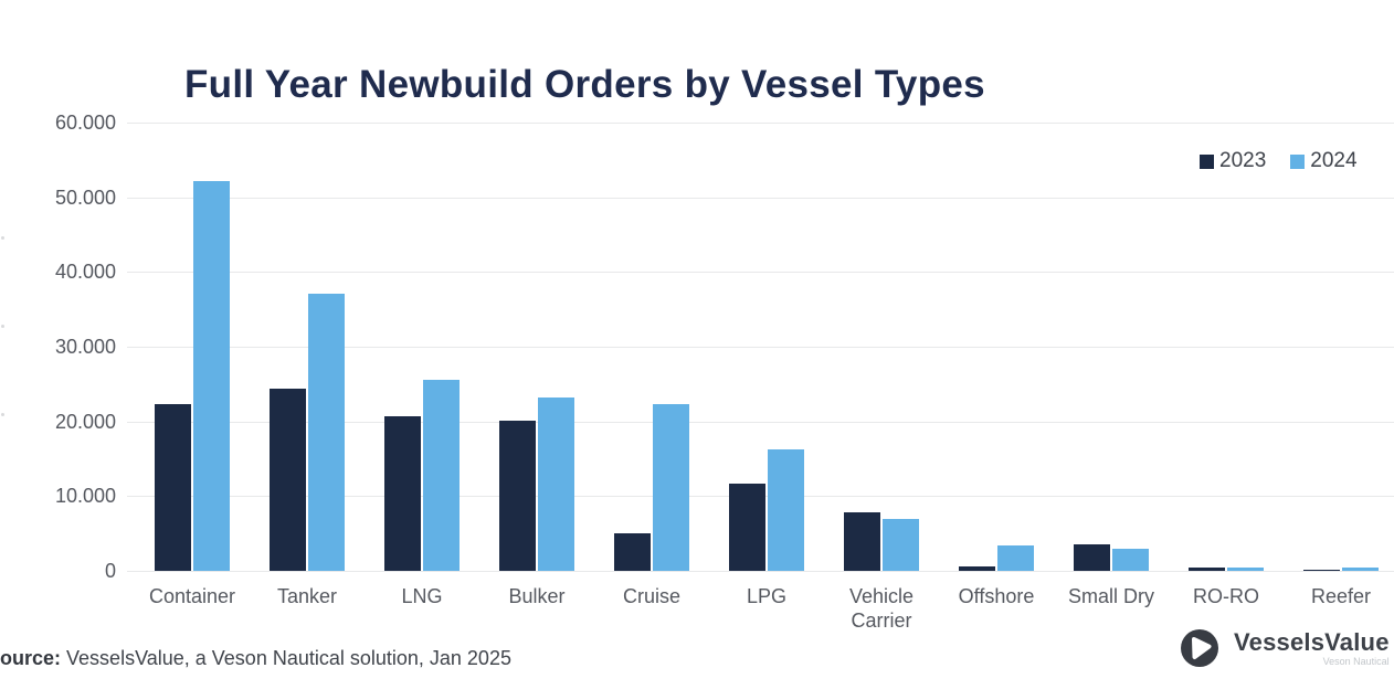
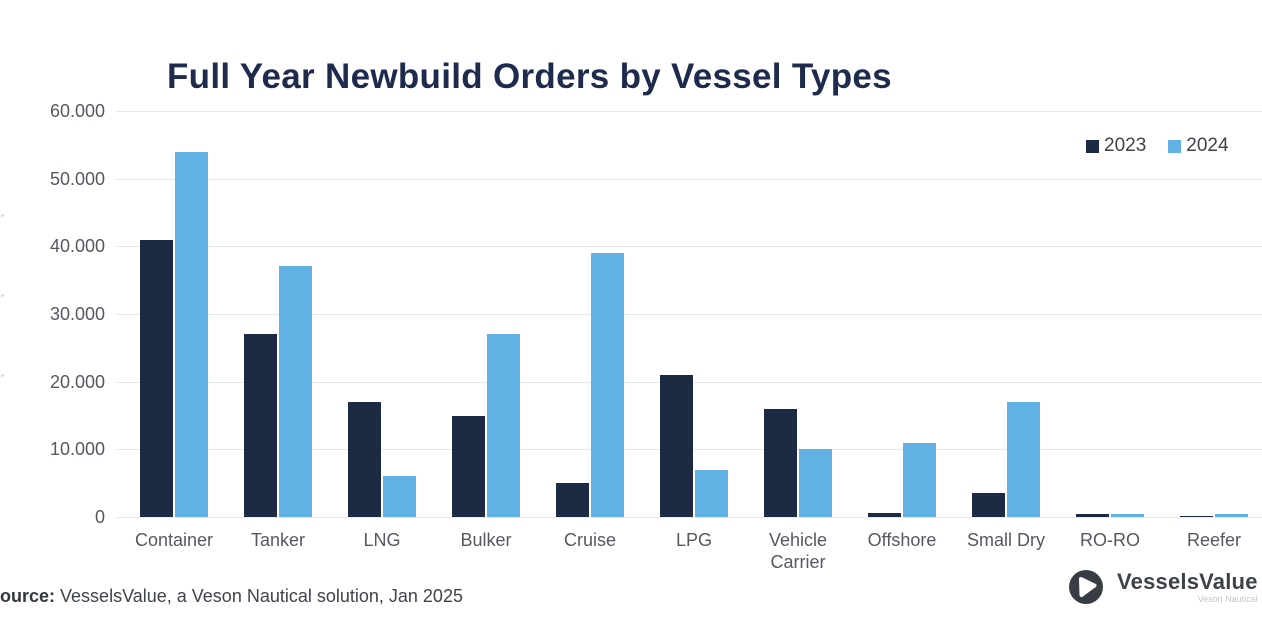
2023/Container: 22000 -> 41000
2024/Container: 52000 -> 54000
2023/Tanker: 24000 -> 27000
2023/LNG: 21000 -> 17000
2024/LNG: 26000 -> 6000
2023/Bulker: 20000 -> 15000
2024/Bulker: 23000 -> 27000
2024/Cruise: 22000 -> 39000
2023/LPG: 12000 -> 21000
2024/LPG: 16000 -> 7000
2023/Vehicle Carrier: 8000 -> 16000
2024/Vehicle Carrier: 7000 -> 10000
2024/Offshore: 3000 -> 11000
2024/Small Dry: 3000 -> 17000
